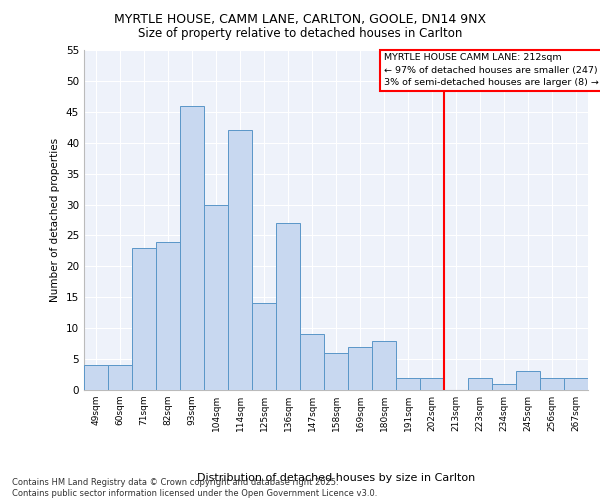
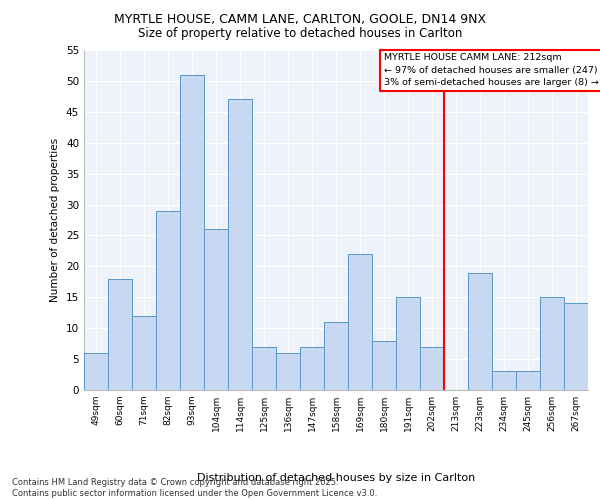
49sqm: 4 -> 6
60sqm: 4 -> 18
71sqm: 23 -> 12
82sqm: 24 -> 29
93sqm: 46 -> 51
104sqm: 30 -> 26
114sqm: 42 -> 47
125sqm: 14 -> 7
136sqm: 27 -> 6
147sqm: 9 -> 7
158sqm: 6 -> 11
169sqm: 7 -> 22
191sqm: 2 -> 15
202sqm: 2 -> 7
223sqm: 2 -> 19
234sqm: 1 -> 3
256sqm: 2 -> 15
267sqm: 2 -> 14
